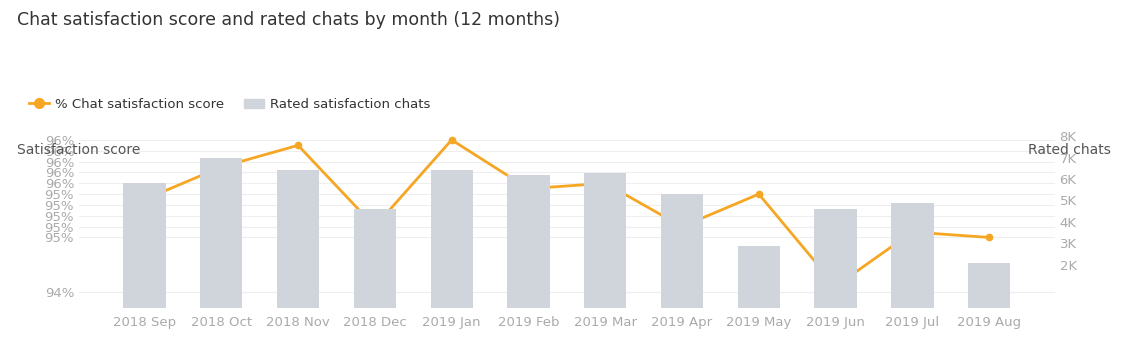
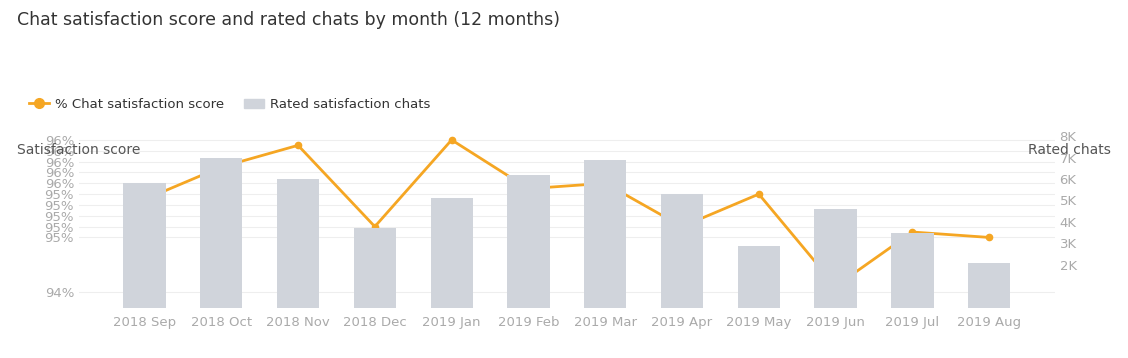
Rated satisfaction chats/2018 Nov: 6.4K -> 6.0K
Rated satisfaction chats/2018 Dec: 4.6K -> 3.7K
Rated satisfaction chats/2019 Jan: 6.4K -> 5.1K
Rated satisfaction chats/2019 Mar: 6.3K -> 6.9K
Rated satisfaction chats/2019 Jul: 4.9K -> 3.5K
